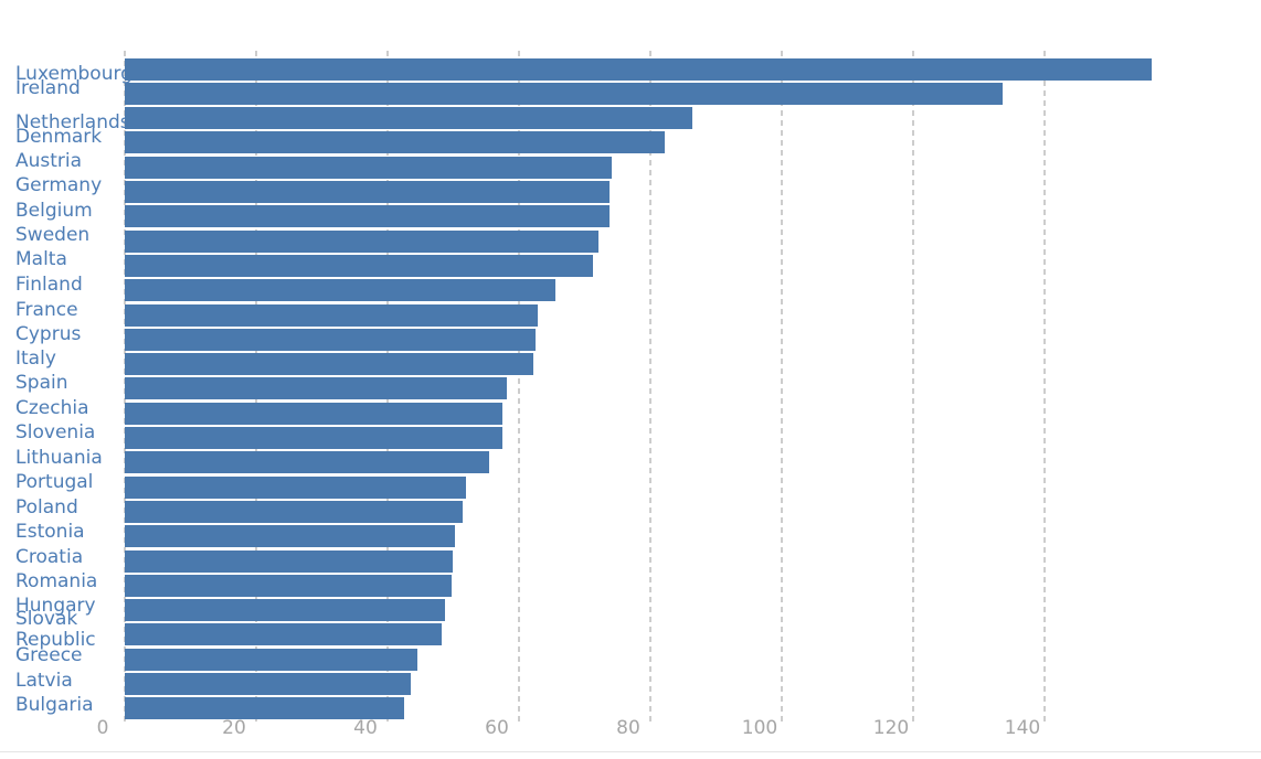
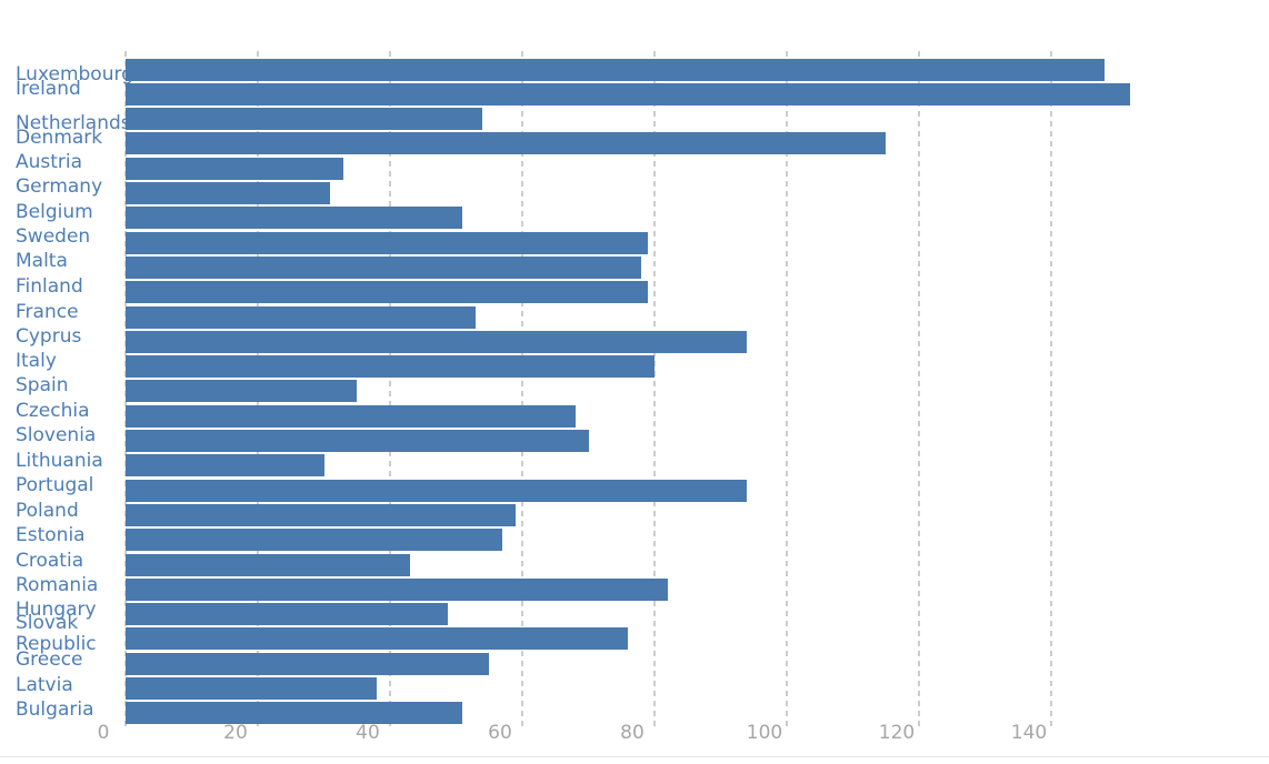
Luxembourg: 156 -> 148
Ireland: 134 -> 152
Netherlands: 86 -> 54
Denmark: 82 -> 115
Austria: 74 -> 33
Germany: 74 -> 31
Belgium: 74 -> 51
Sweden: 72 -> 79
Malta: 71 -> 78
Finland: 66 -> 79
France: 63 -> 53
Cyprus: 62 -> 94
Italy: 62 -> 80
Spain: 58 -> 35
Czechia: 58 -> 68
Slovenia: 57 -> 70
Lithuania: 56 -> 30
Portugal: 52 -> 94
Poland: 51 -> 59
Estonia: 50 -> 57
Croatia: 50 -> 43
Romania: 50 -> 82
Slovak Republic: 48 -> 76
Greece: 44 -> 55
Latvia: 44 -> 38
Bulgaria: 42 -> 51
